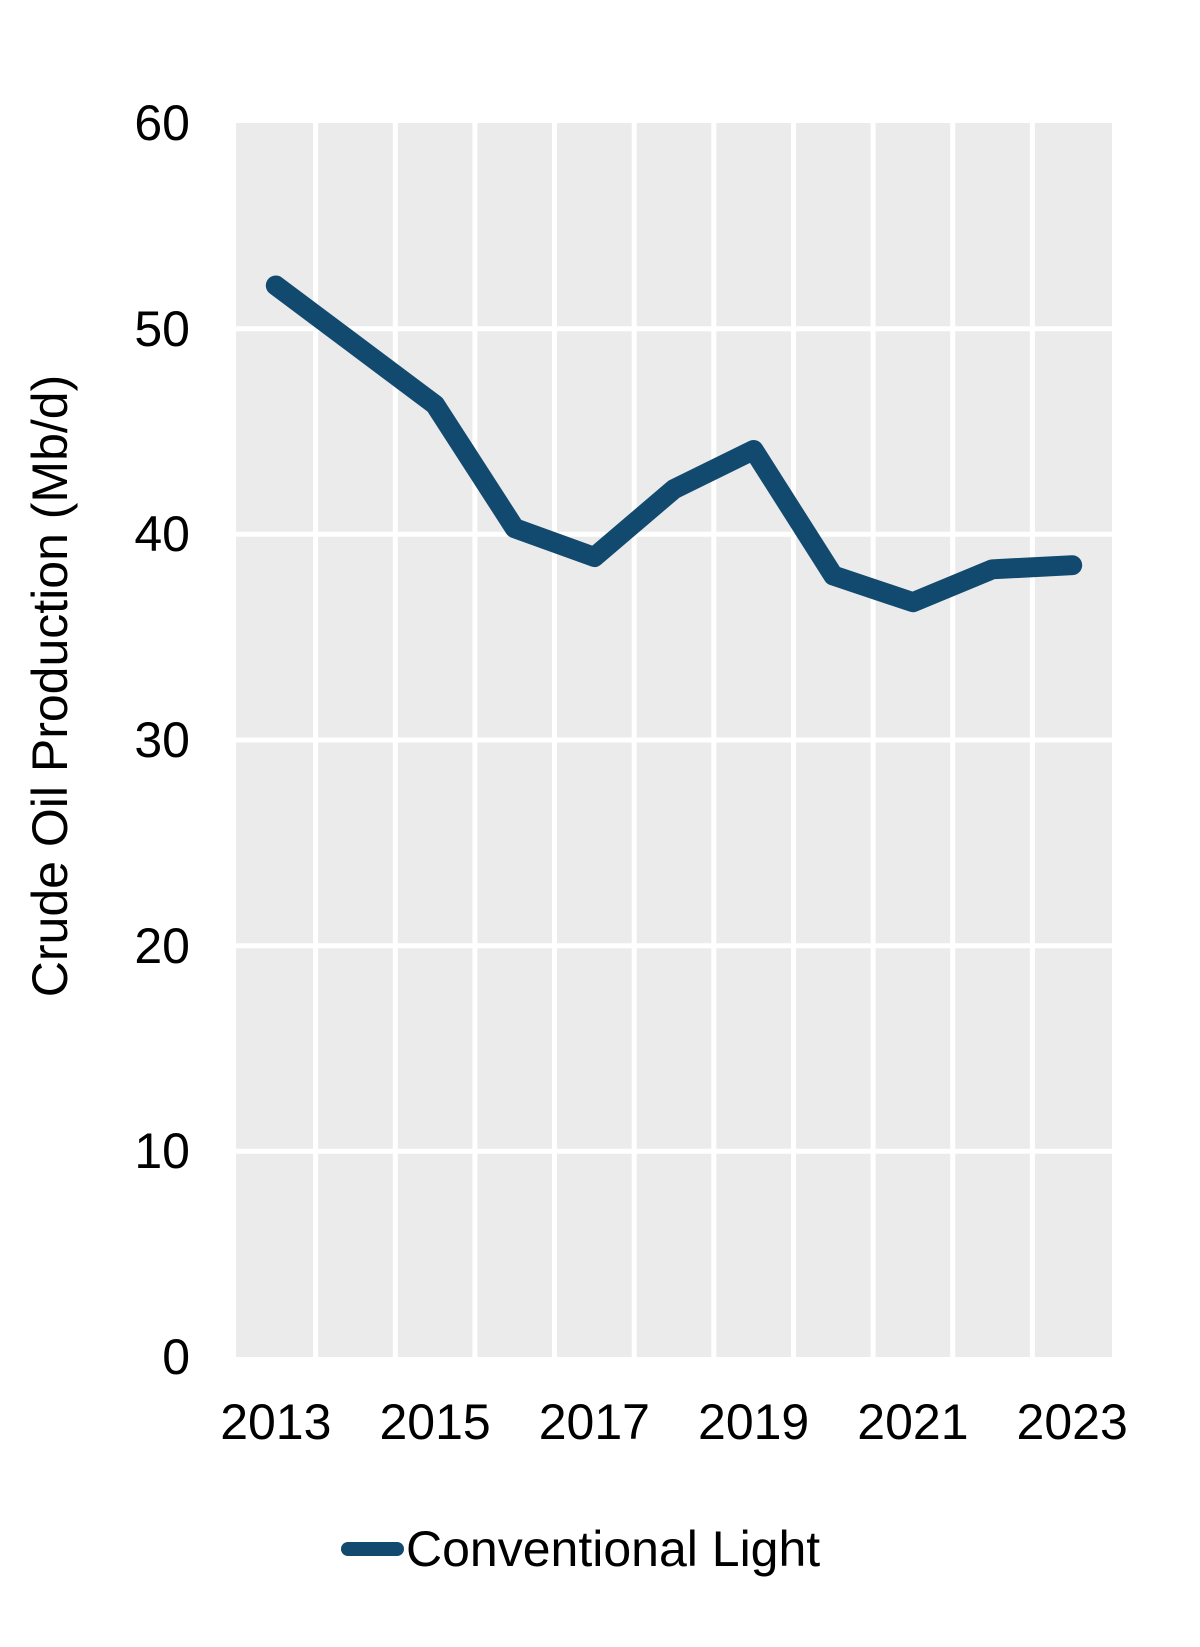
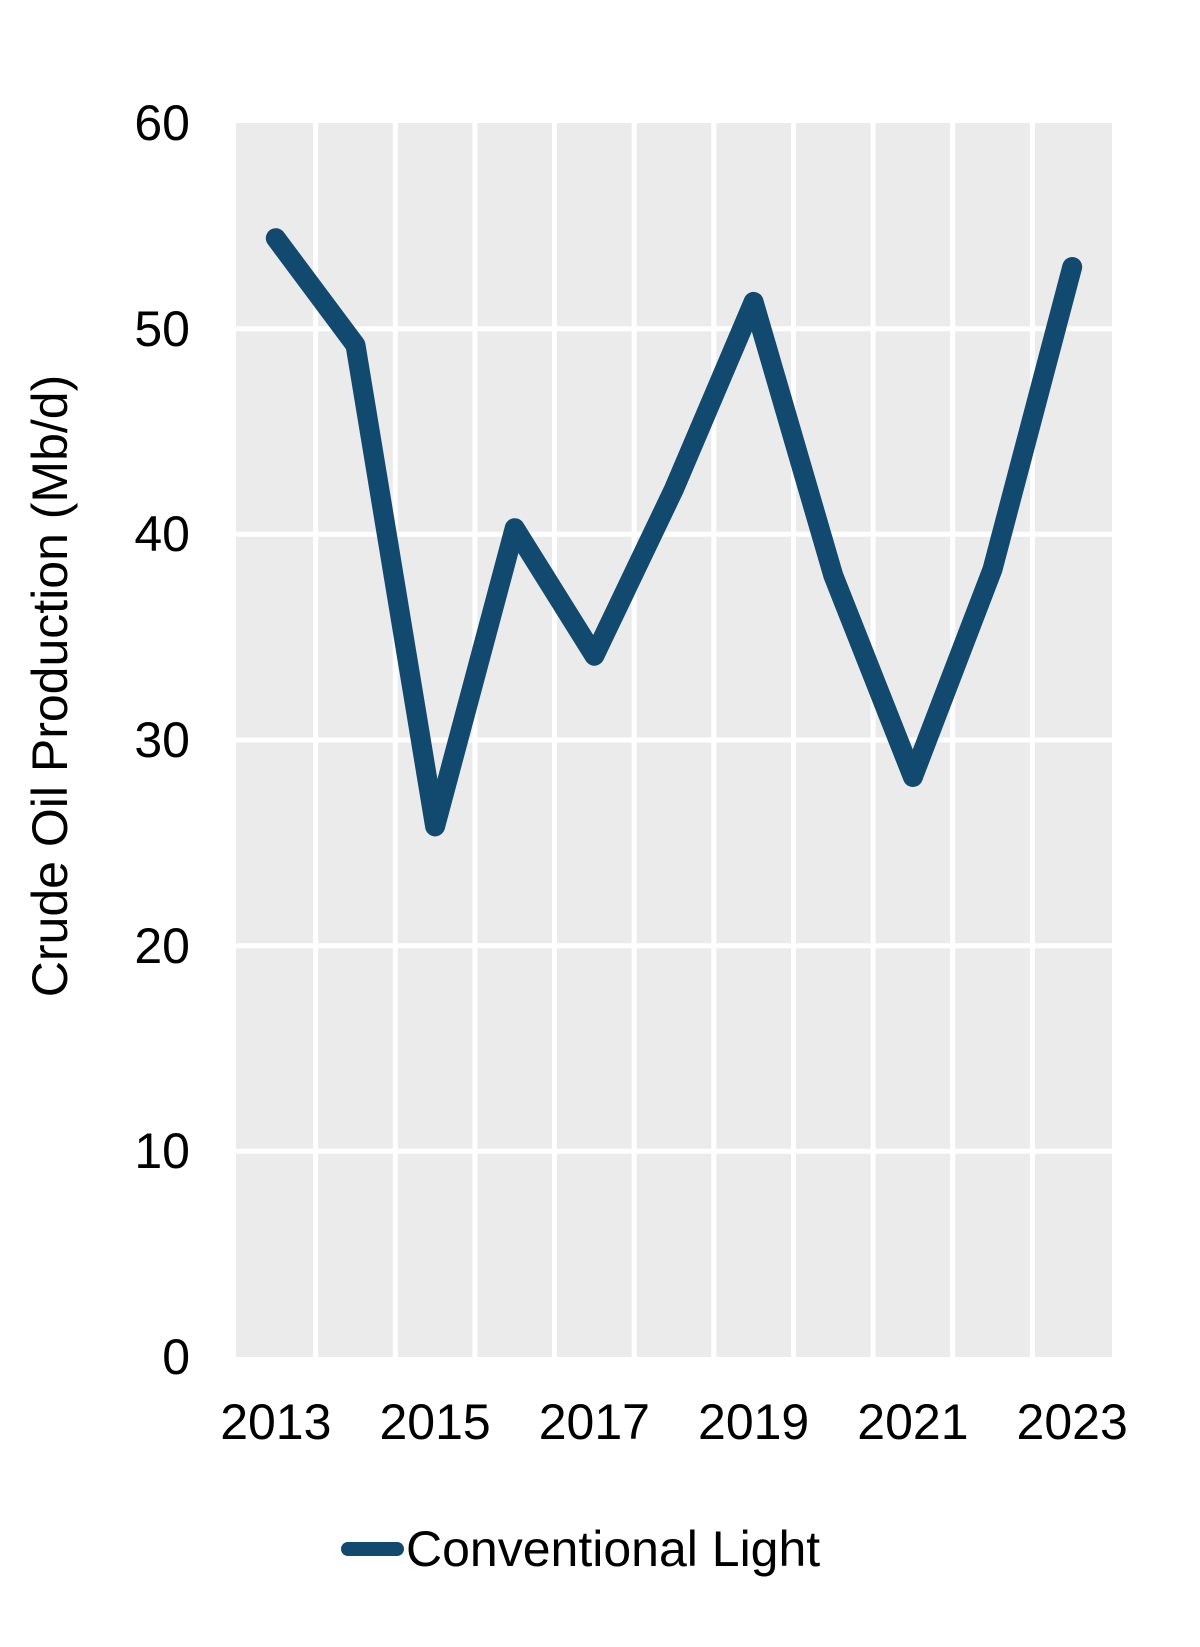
2013: 52.1 -> 54.4
2015: 46.3 -> 25.8
2017: 38.9 -> 34.1
2019: 44.1 -> 51.3
2021: 36.7 -> 28.2
2023: 38.5 -> 53.0
